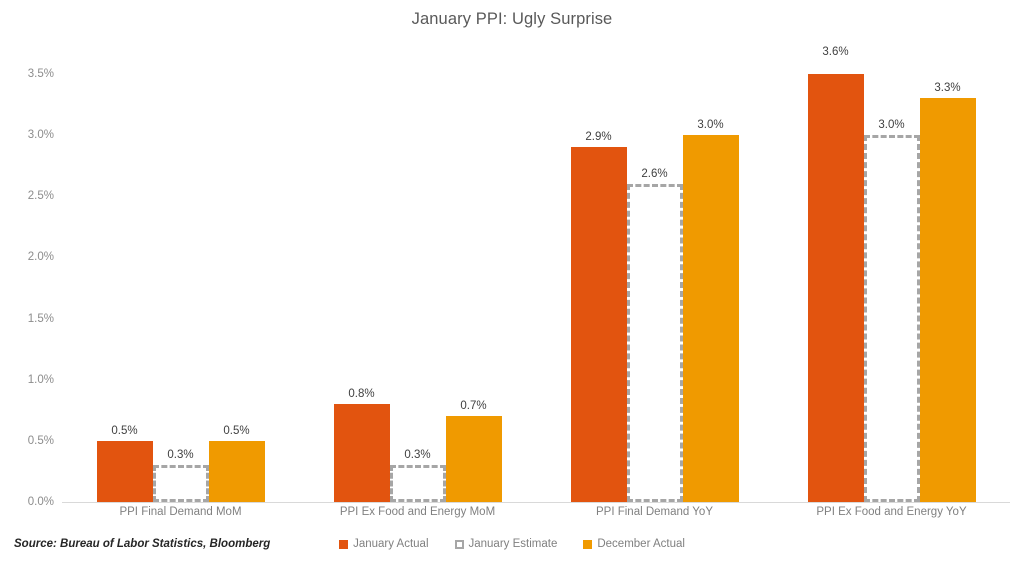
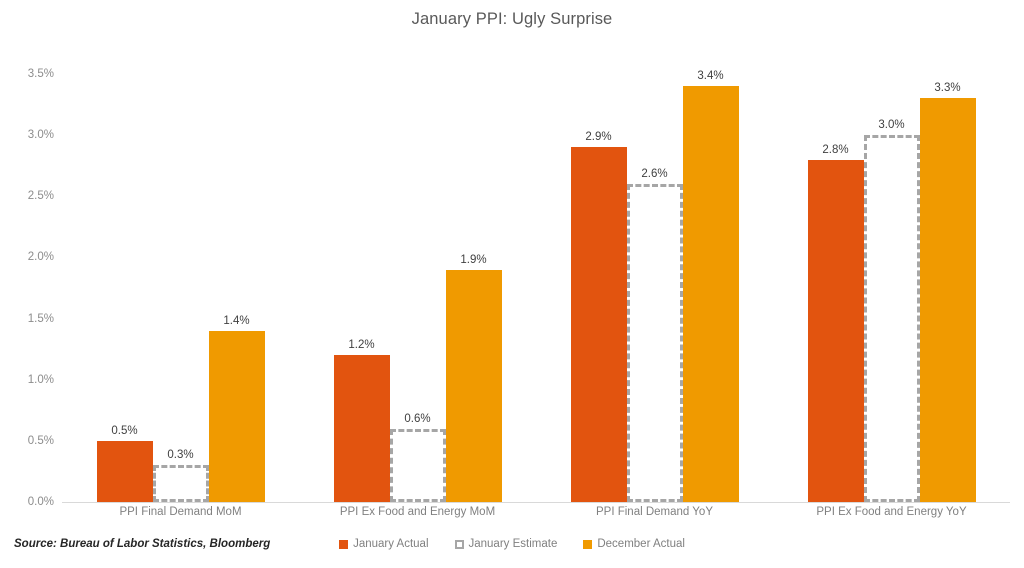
December Actual/PPI Final Demand MoM: 0.5% -> 1.4%
January Actual/PPI Ex Food and Energy MoM: 0.8% -> 1.2%
January Estimate/PPI Ex Food and Energy MoM: 0.3% -> 0.6%
December Actual/PPI Ex Food and Energy MoM: 0.7% -> 1.9%
December Actual/PPI Final Demand YoY: 3.0% -> 3.4%
January Actual/PPI Ex Food and Energy YoY: 3.6% -> 2.8%
